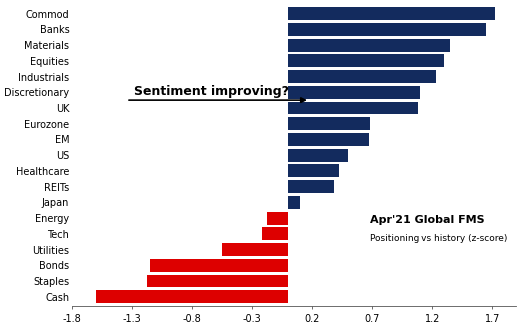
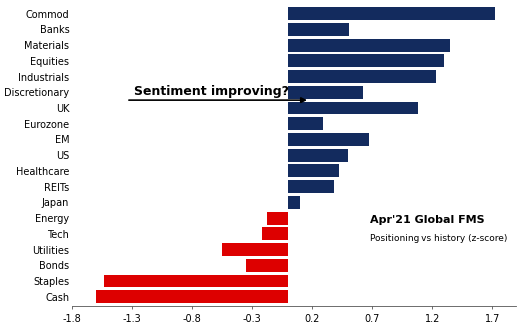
Banks: 1.65 -> 0.51
Discretionary: 1.10 -> 0.62
Eurozone: 0.68 -> 0.29
Bonds: -1.15 -> -0.35
Staples: -1.18 -> -1.53
